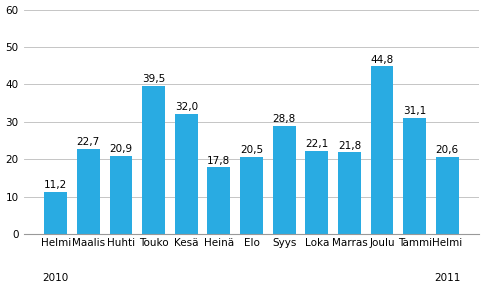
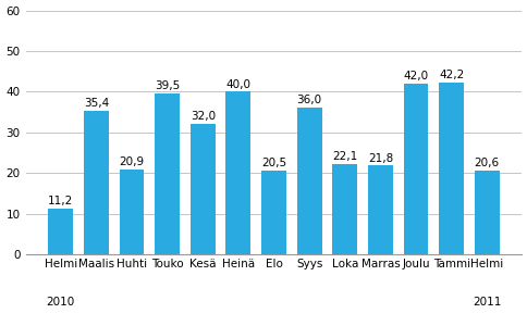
Maalis: 22,7 -> 35,4
Heinä: 17,8 -> 40,0
Syys: 28,8 -> 36,0
Joulu: 44,8 -> 42,0
Tammi: 31,1 -> 42,2
